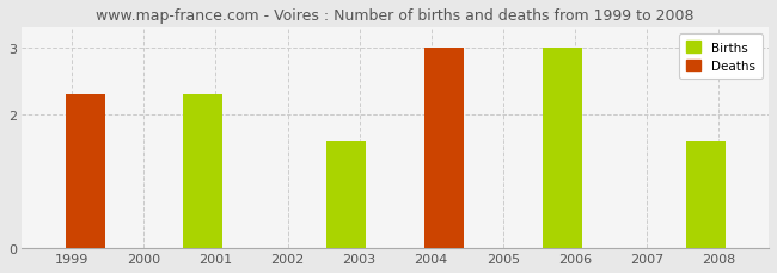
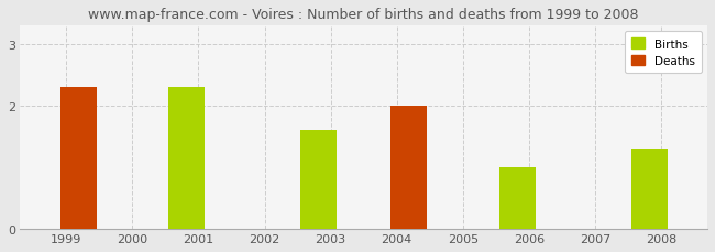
Deaths/2004: 3.0 -> 2.0
Births/2006: 3.0 -> 1.0
Births/2008: 1.6 -> 1.3
